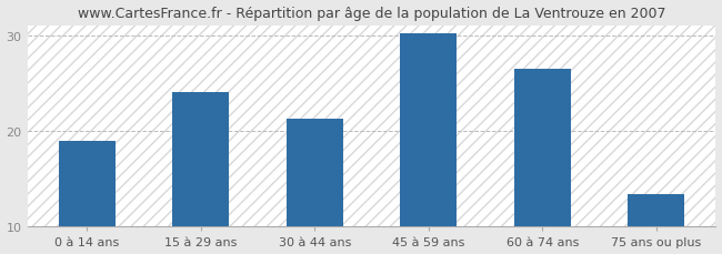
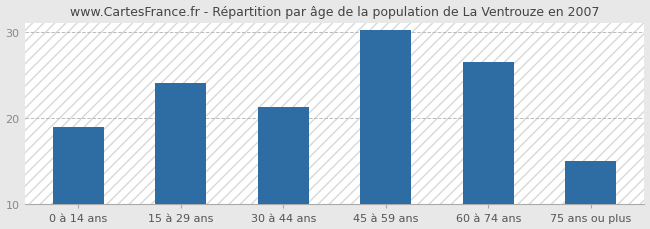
75 ans ou plus: 13.4 -> 15.0
